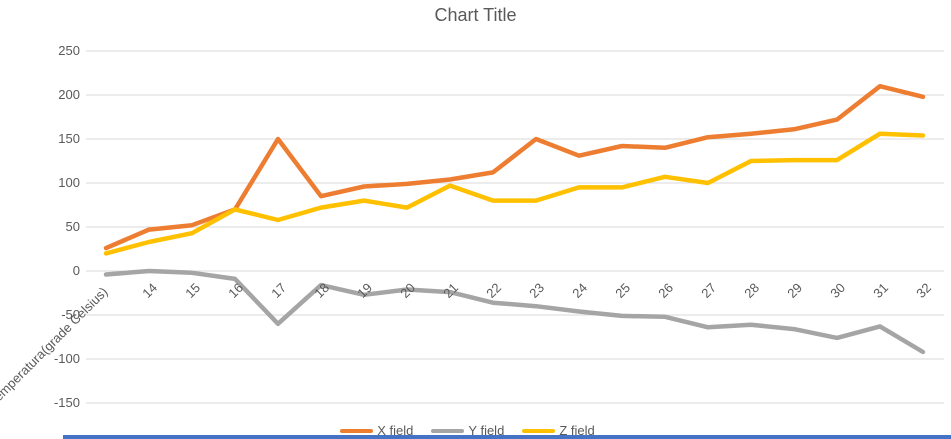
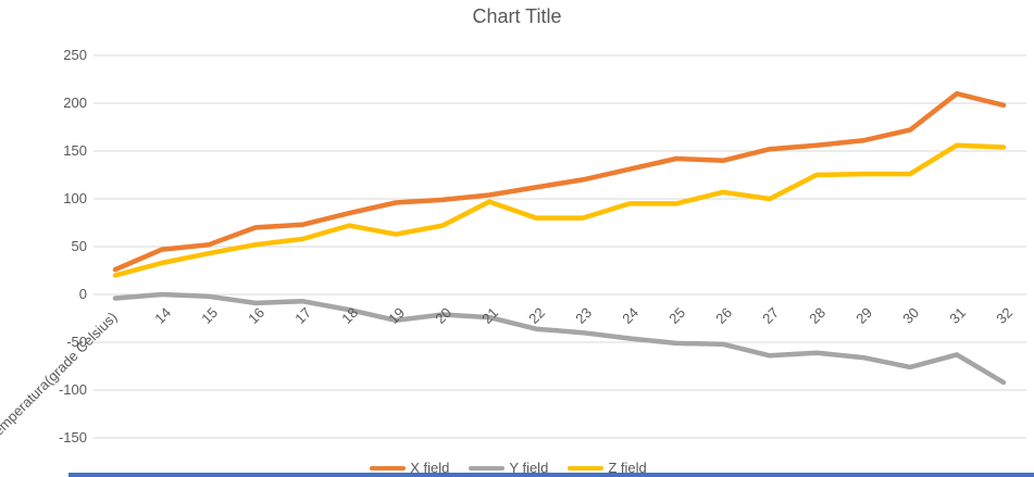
Z field/16: 70 -> 50
X field/17: 150 -> 70
Y field/17: -60 -> -10
Z field/19: 80 -> 60
X field/23: 150 -> 120
